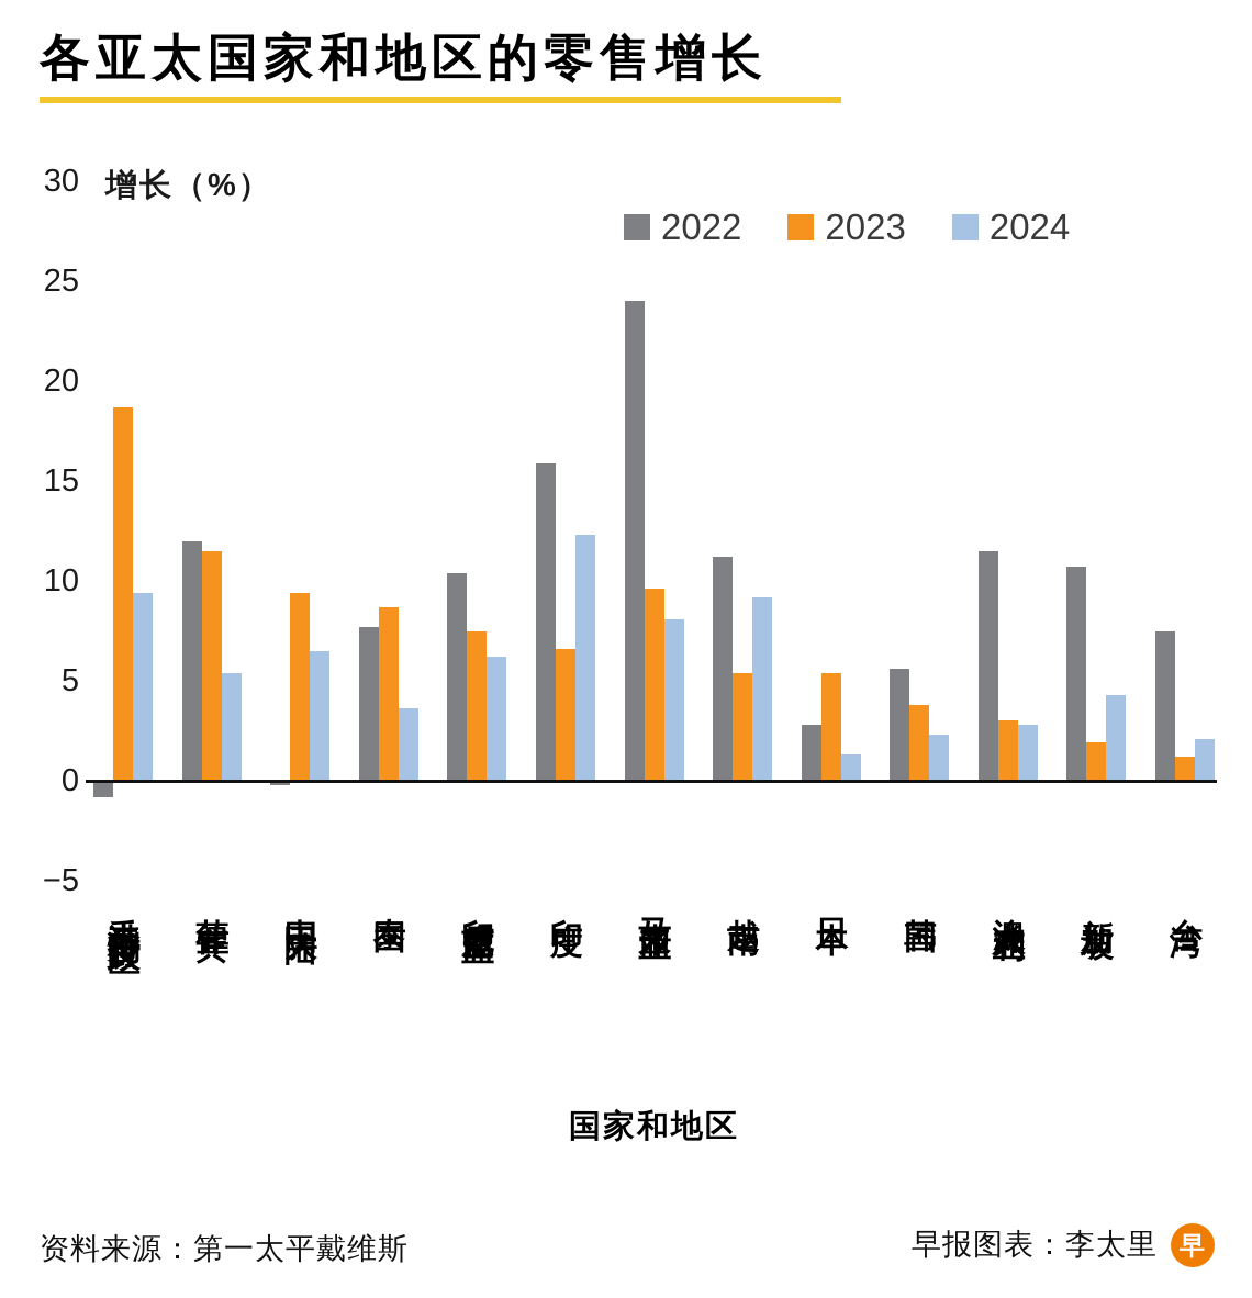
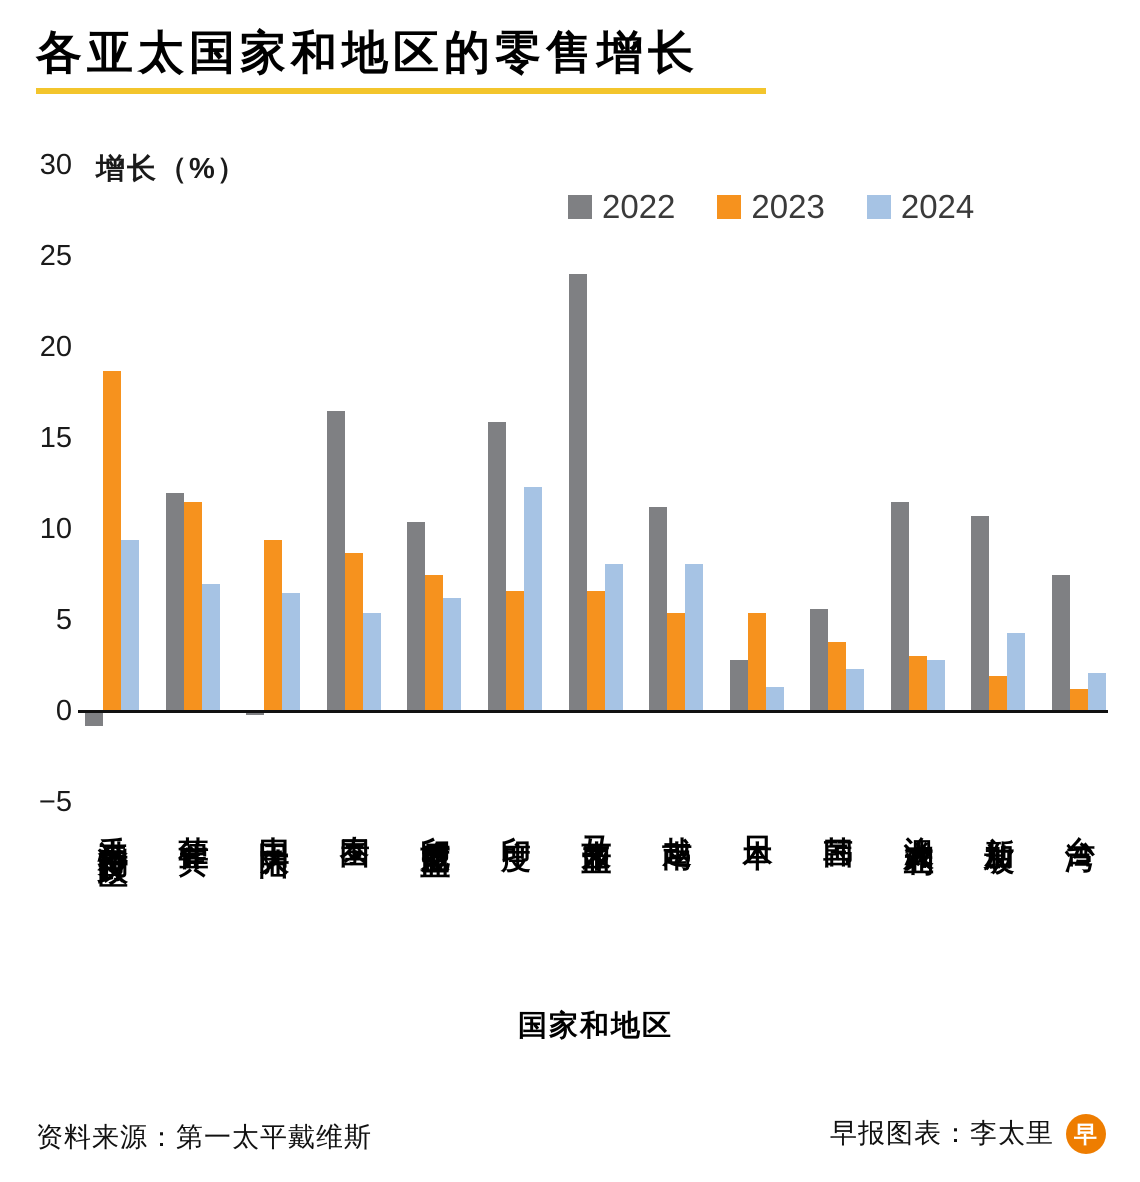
2024/菲律宾: 5.4 -> 7.0
2022/泰国: 7.7 -> 16.5
2024/泰国: 3.6 -> 5.4
2023/马来西亚: 9.6 -> 6.6
2024/越南: 9.2 -> 8.1
